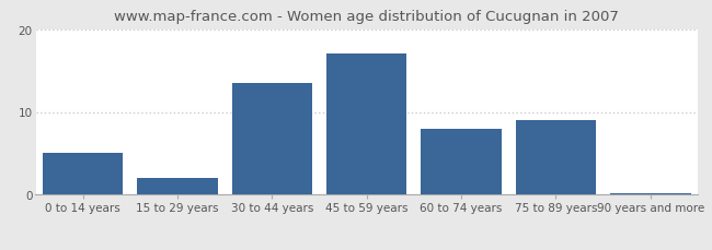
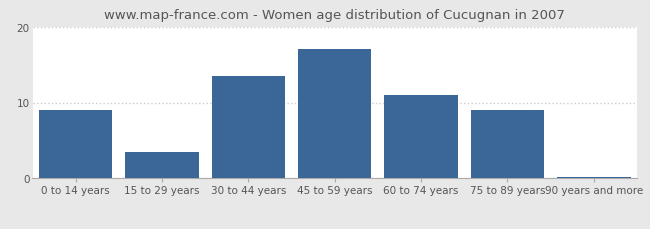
0 to 14 years: 5.0 -> 9.0
15 to 29 years: 2.0 -> 3.5
60 to 74 years: 8.0 -> 11.0
